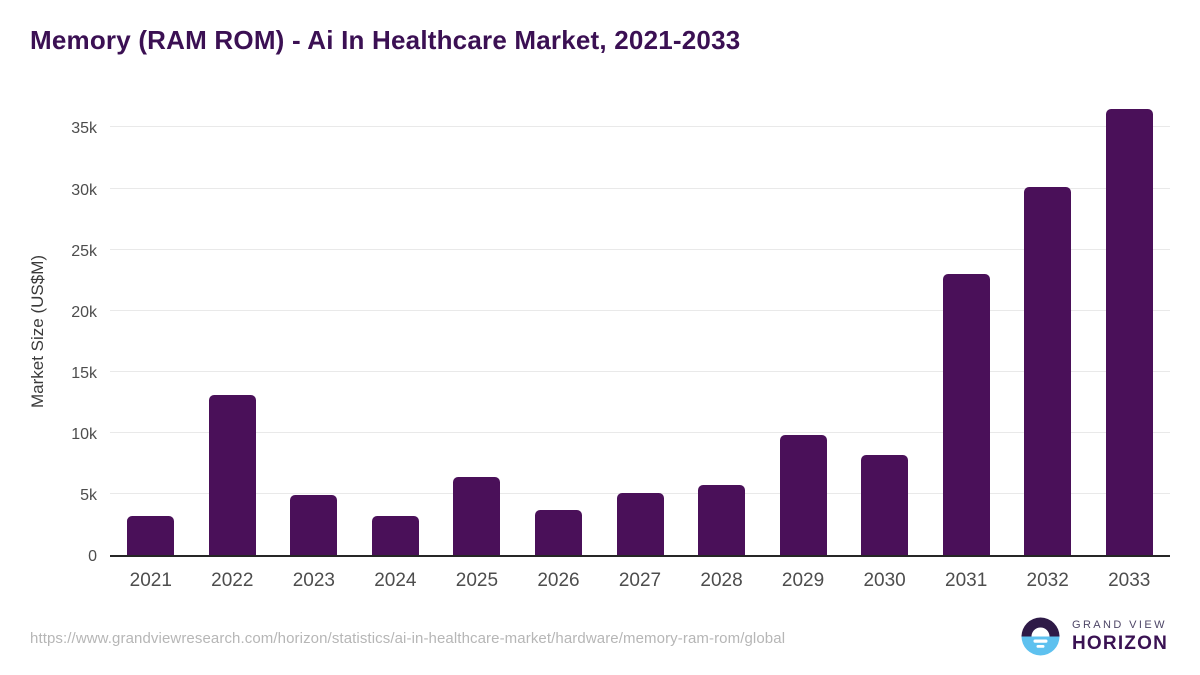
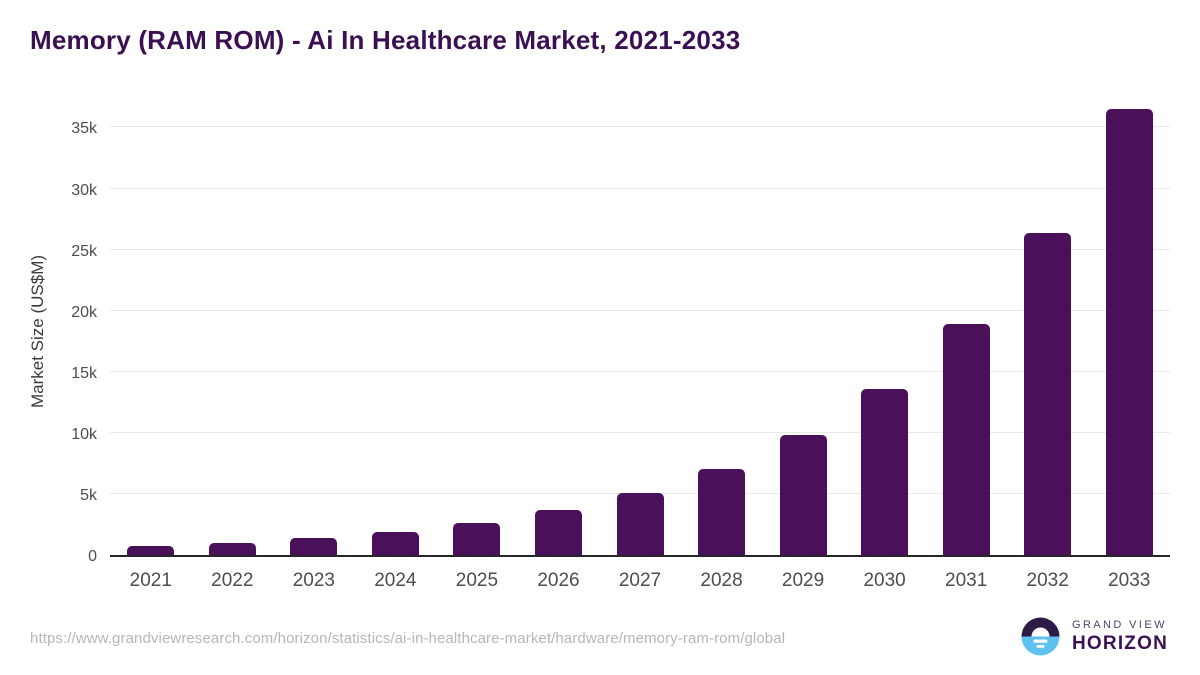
2021: 3.2k -> 0.7k
2022: 13.1k -> 1.0k
2023: 4.9k -> 1.4k
2024: 3.2k -> 1.9k
2025: 6.4k -> 2.6k
2028: 5.7k -> 7.0k
2030: 8.2k -> 13.6k
2031: 23.0k -> 18.9k
2032: 30.1k -> 26.4k
